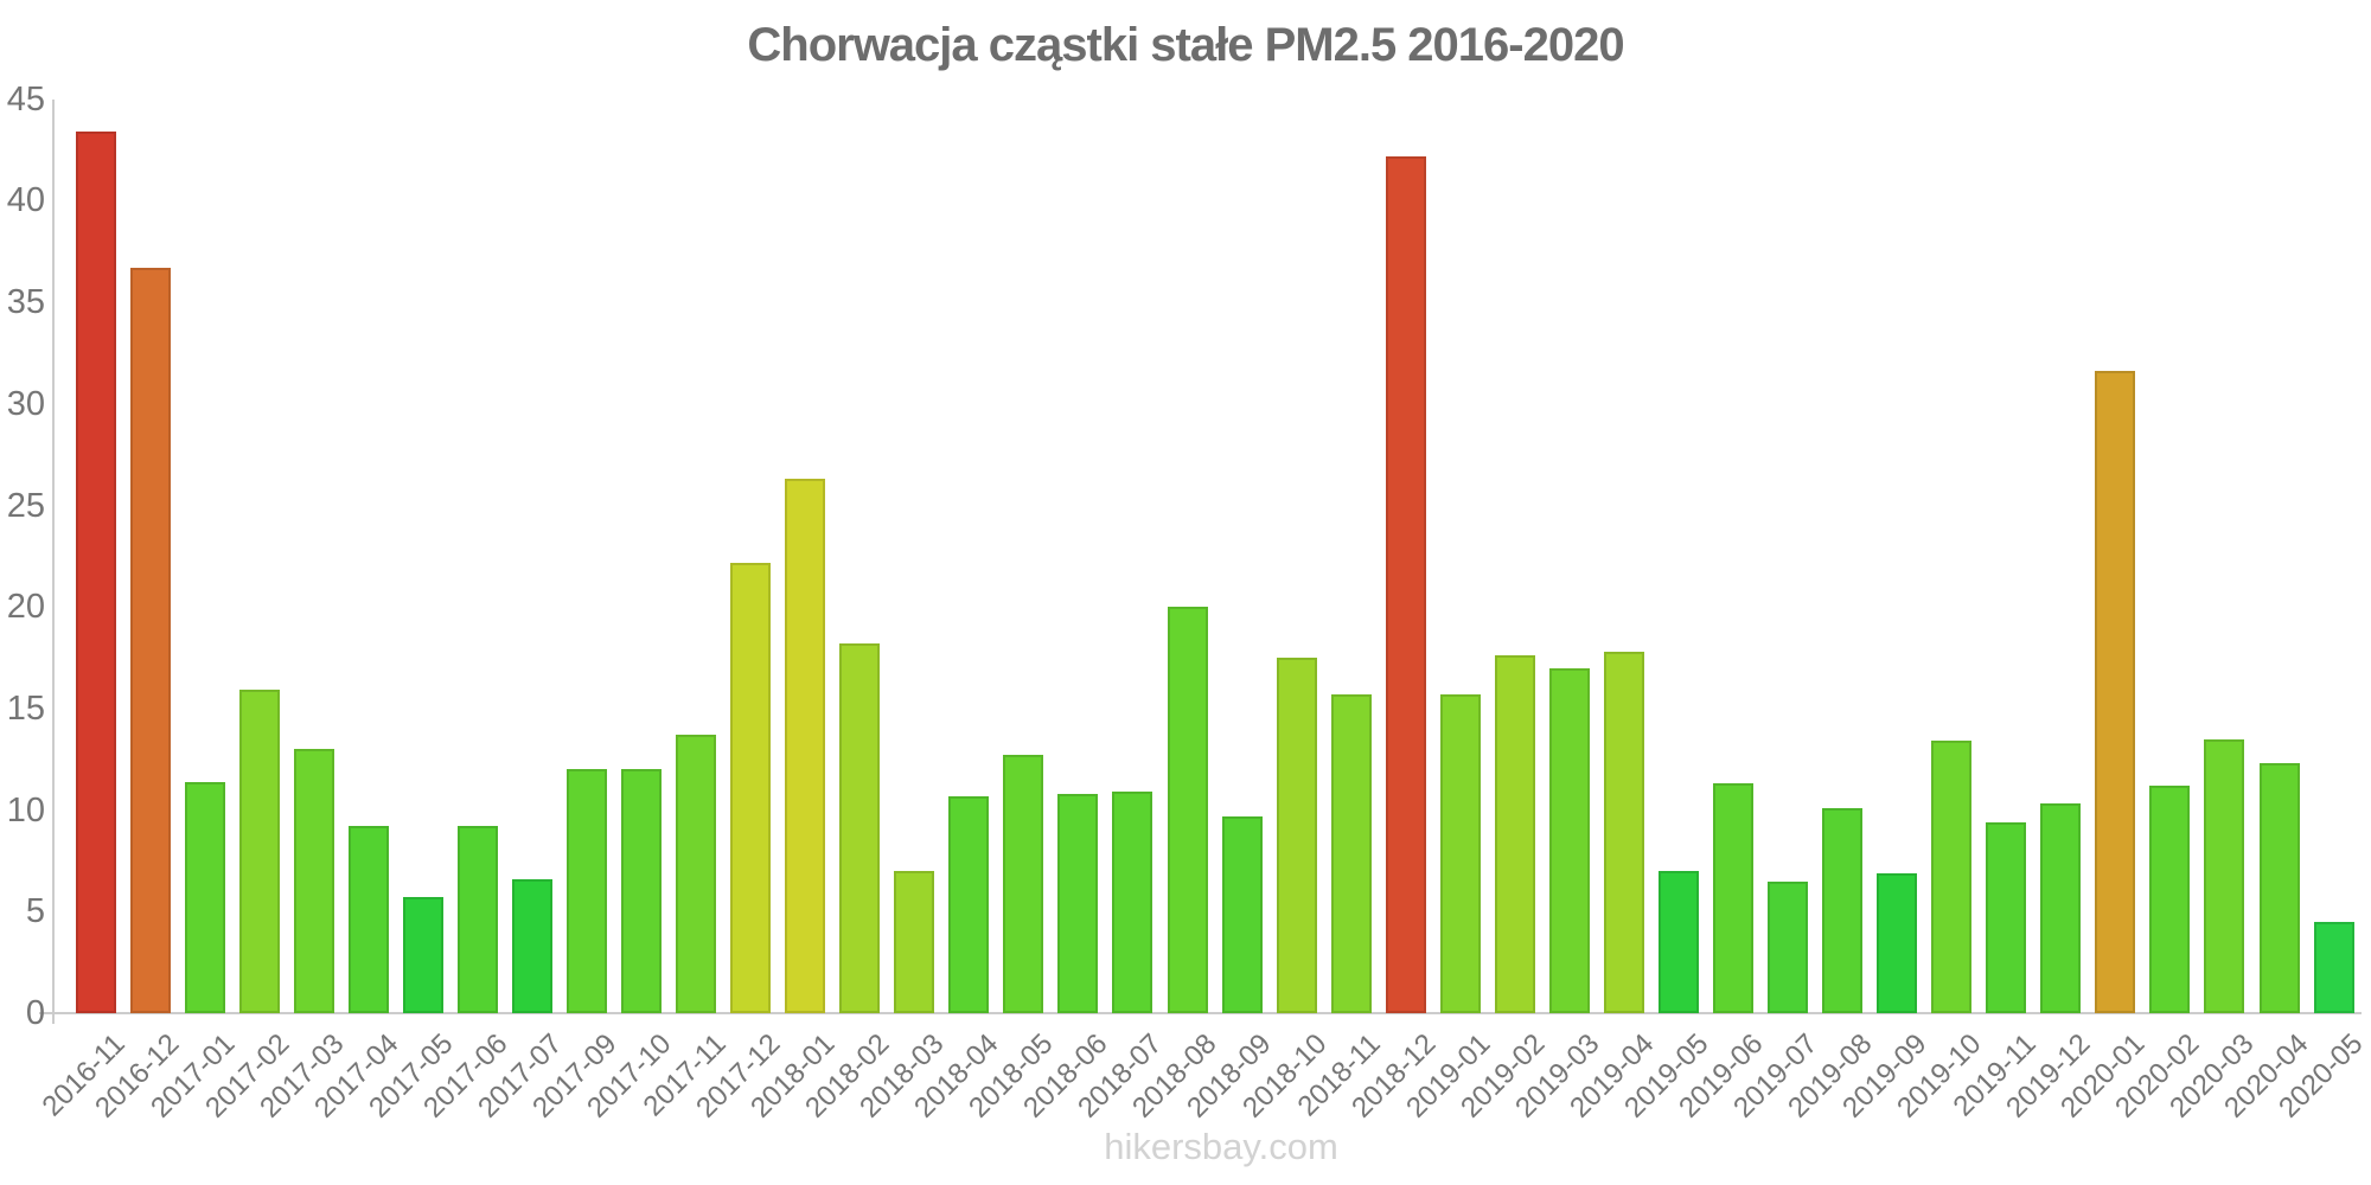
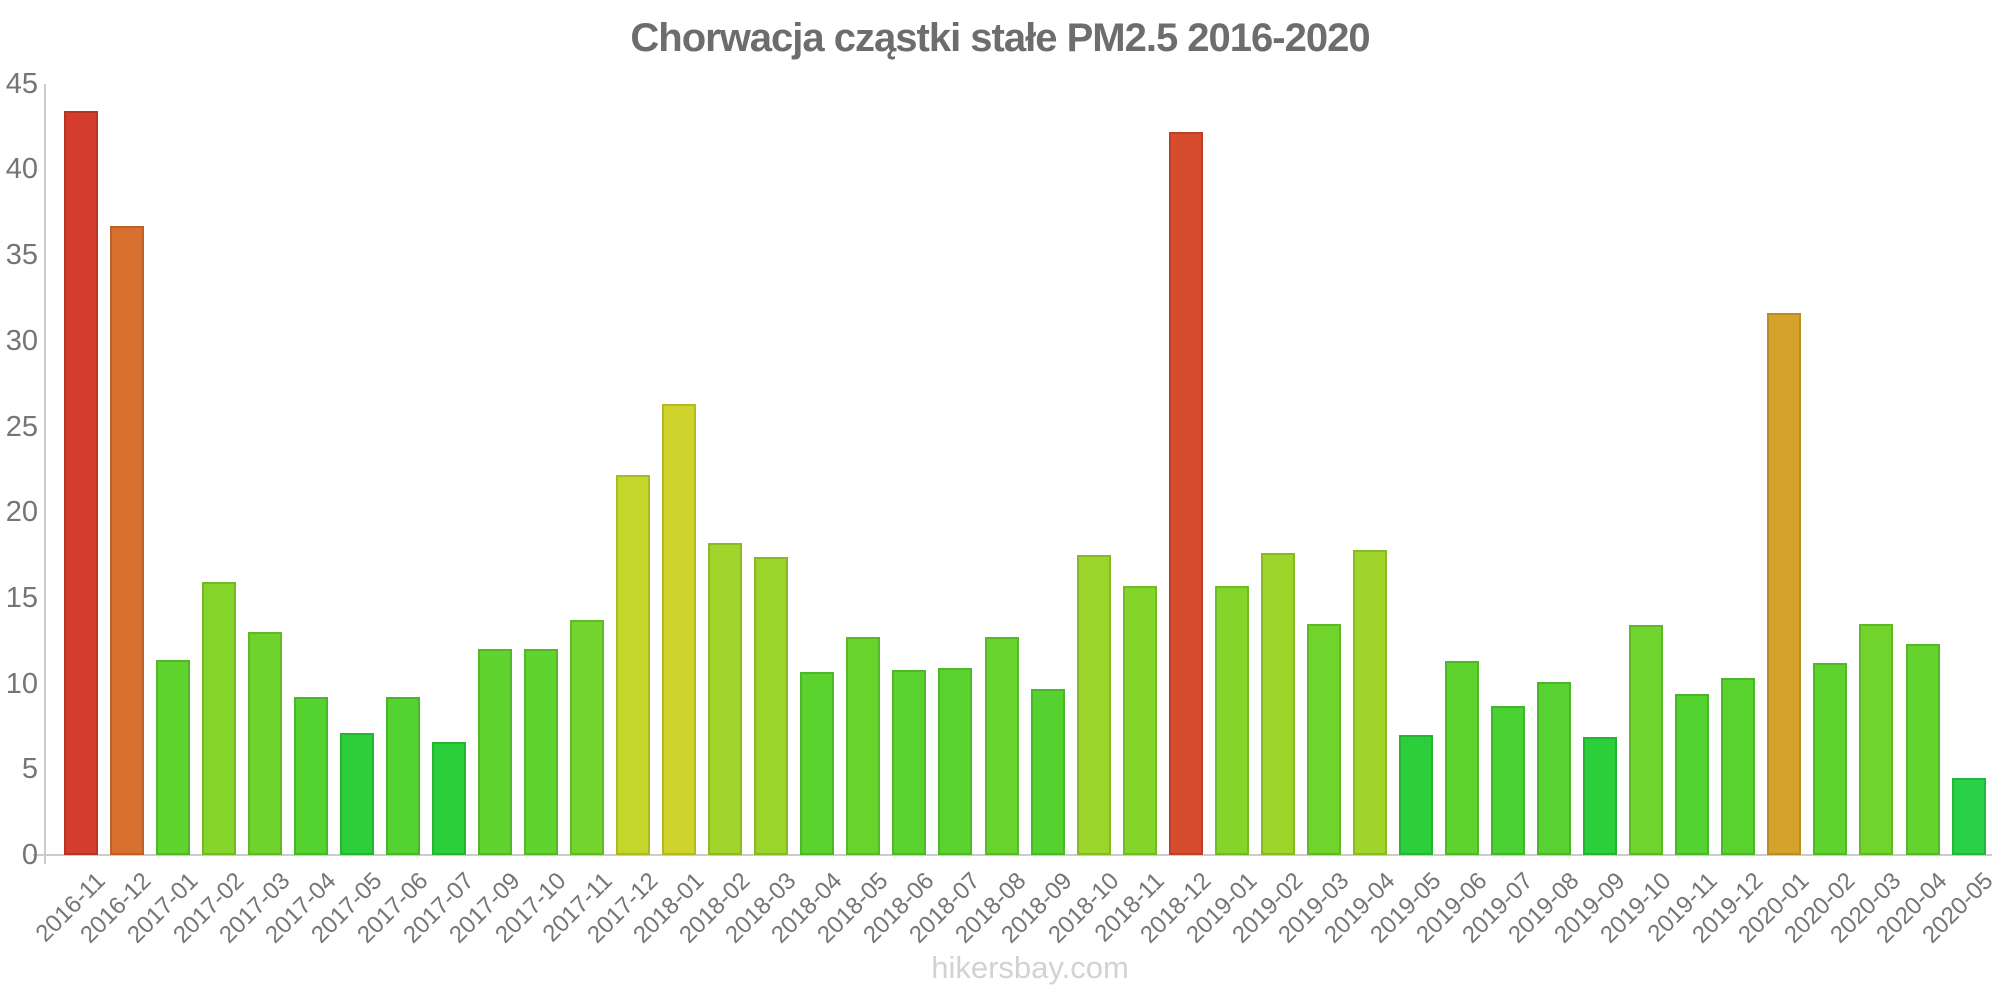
2017-05: 5.7 -> 7.1
2018-03: 7.0 -> 17.4
2018-08: 20.0 -> 12.7
2019-03: 17.0 -> 13.5
2019-07: 6.5 -> 8.7
